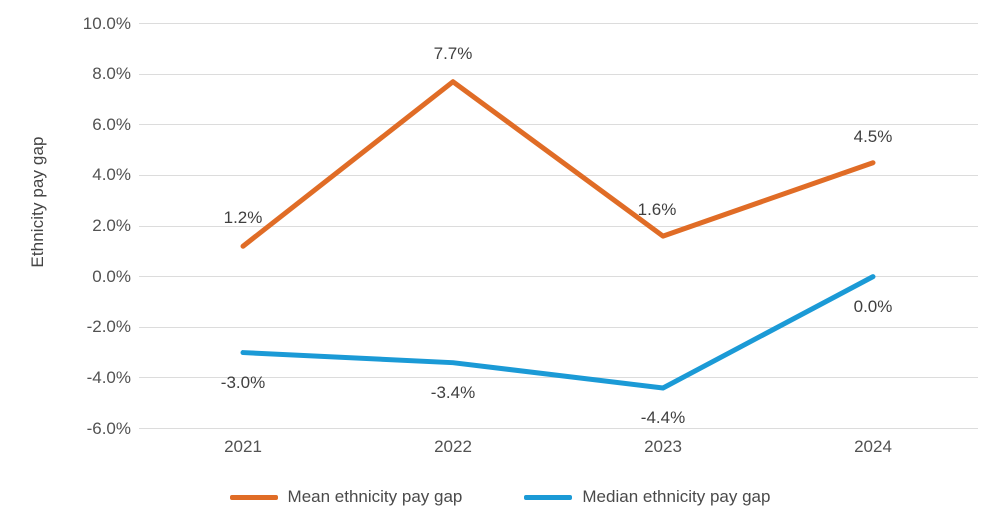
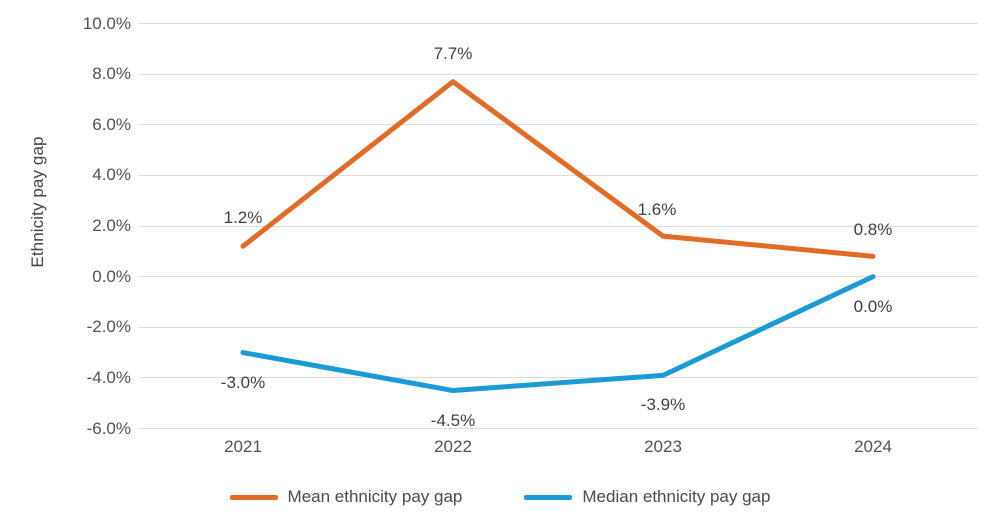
Median ethnicity pay gap/2022: -3.4% -> -4.5%
Median ethnicity pay gap/2023: -4.4% -> -3.9%
Mean ethnicity pay gap/2024: 4.5% -> 0.8%
